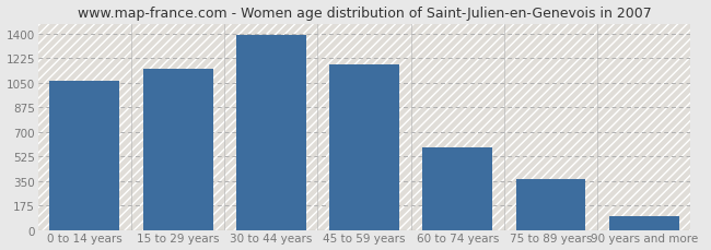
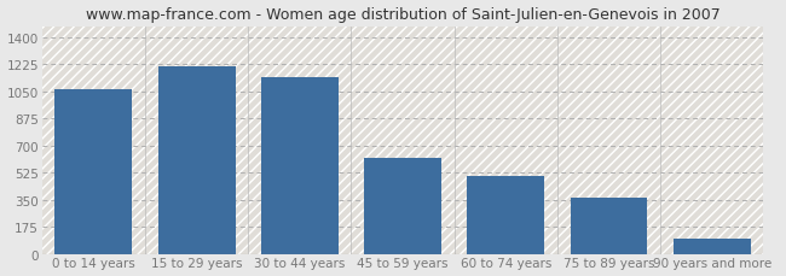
15 to 29 years: 1140 -> 1210
30 to 44 years: 1380 -> 1140
45 to 59 years: 1180 -> 620
60 to 74 years: 590 -> 500
